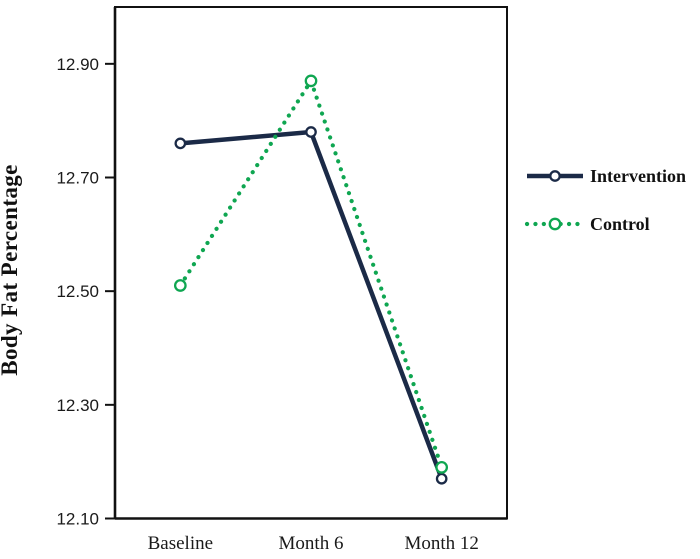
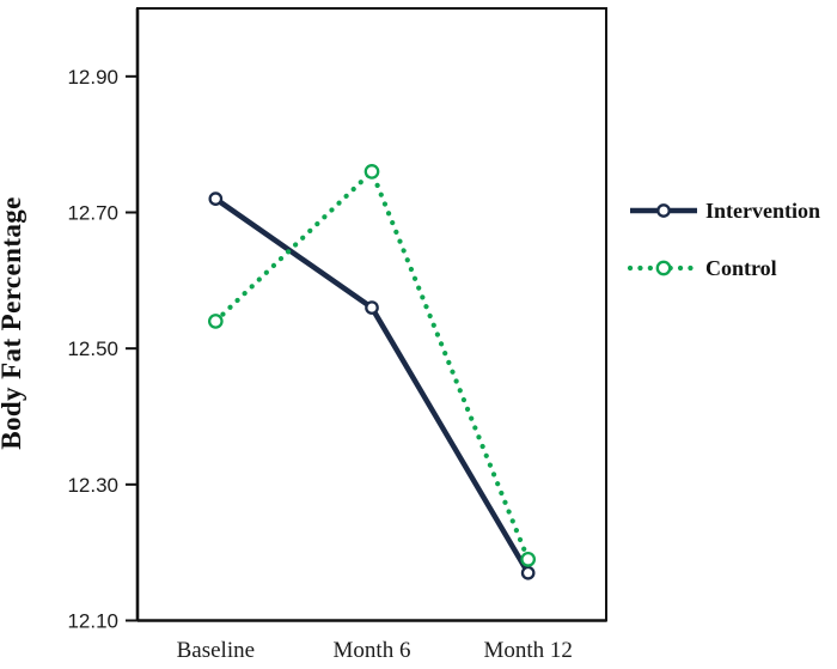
Intervention/Baseline: 12.76 -> 12.72
Control/Baseline: 12.51 -> 12.54
Intervention/Month 6: 12.78 -> 12.56
Control/Month 6: 12.87 -> 12.76
